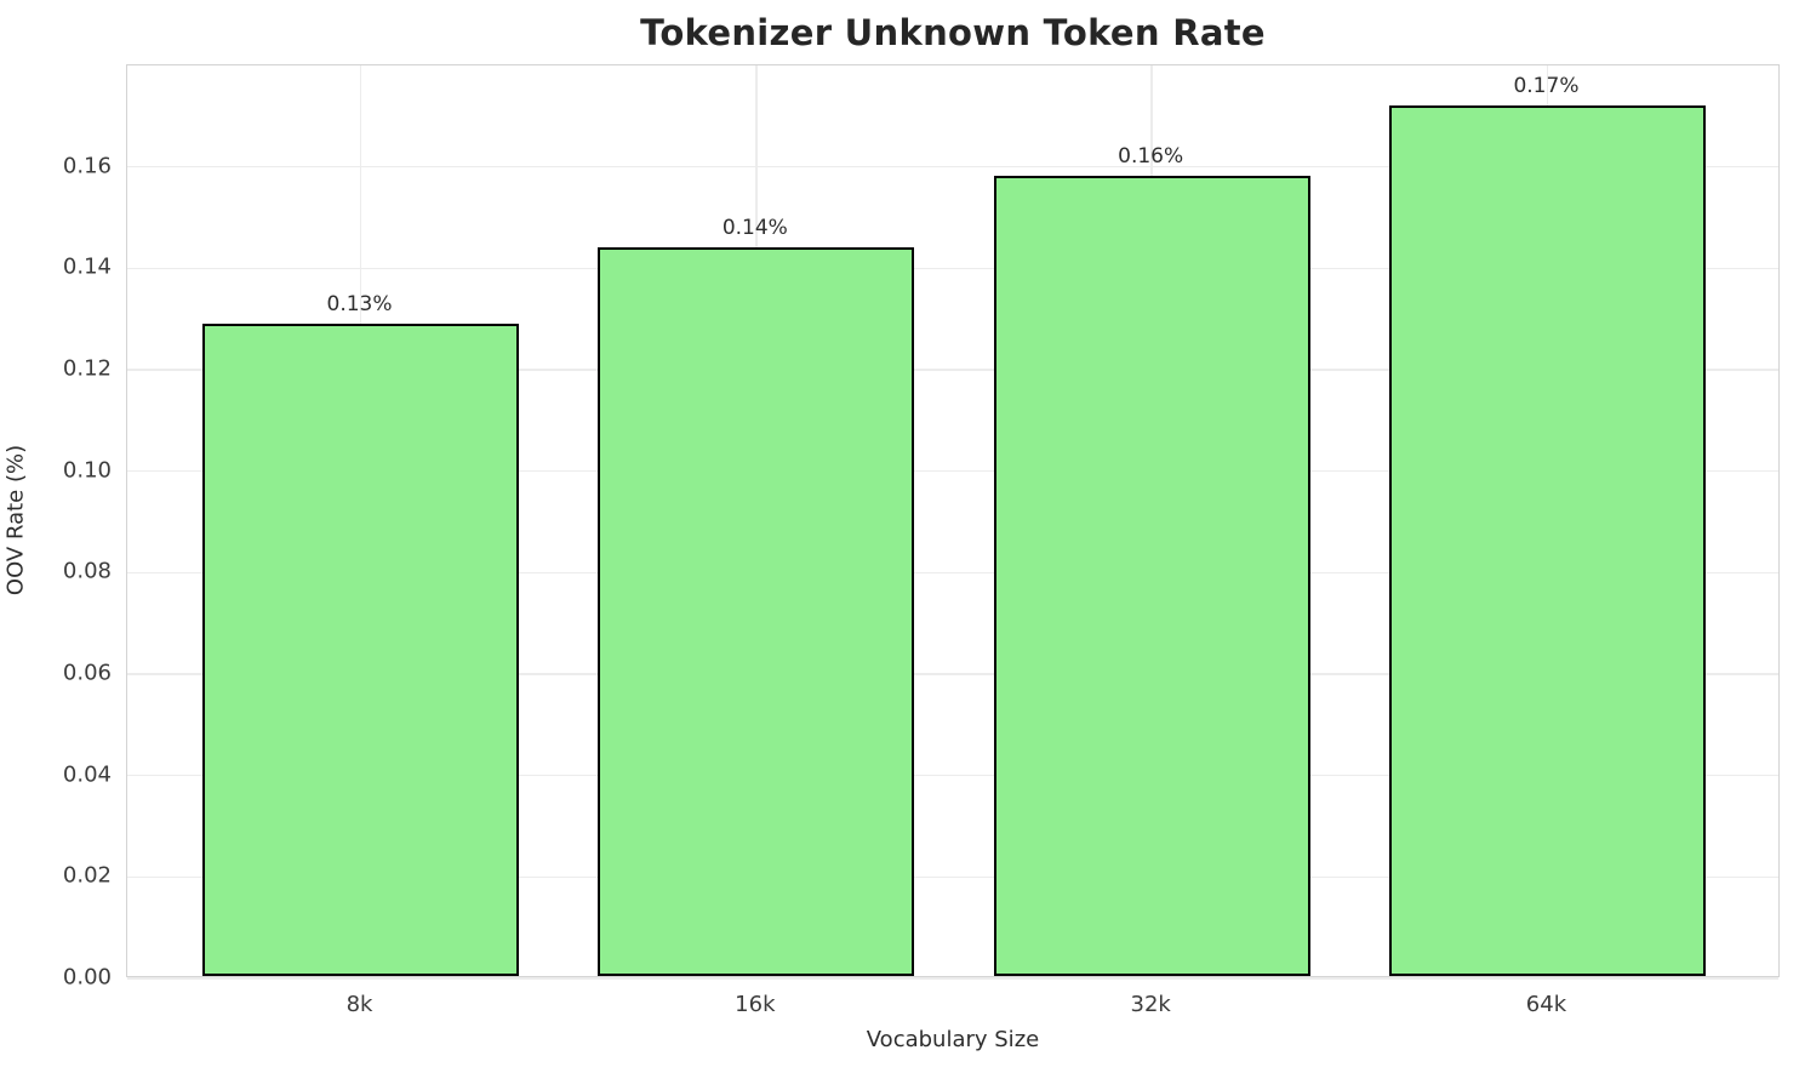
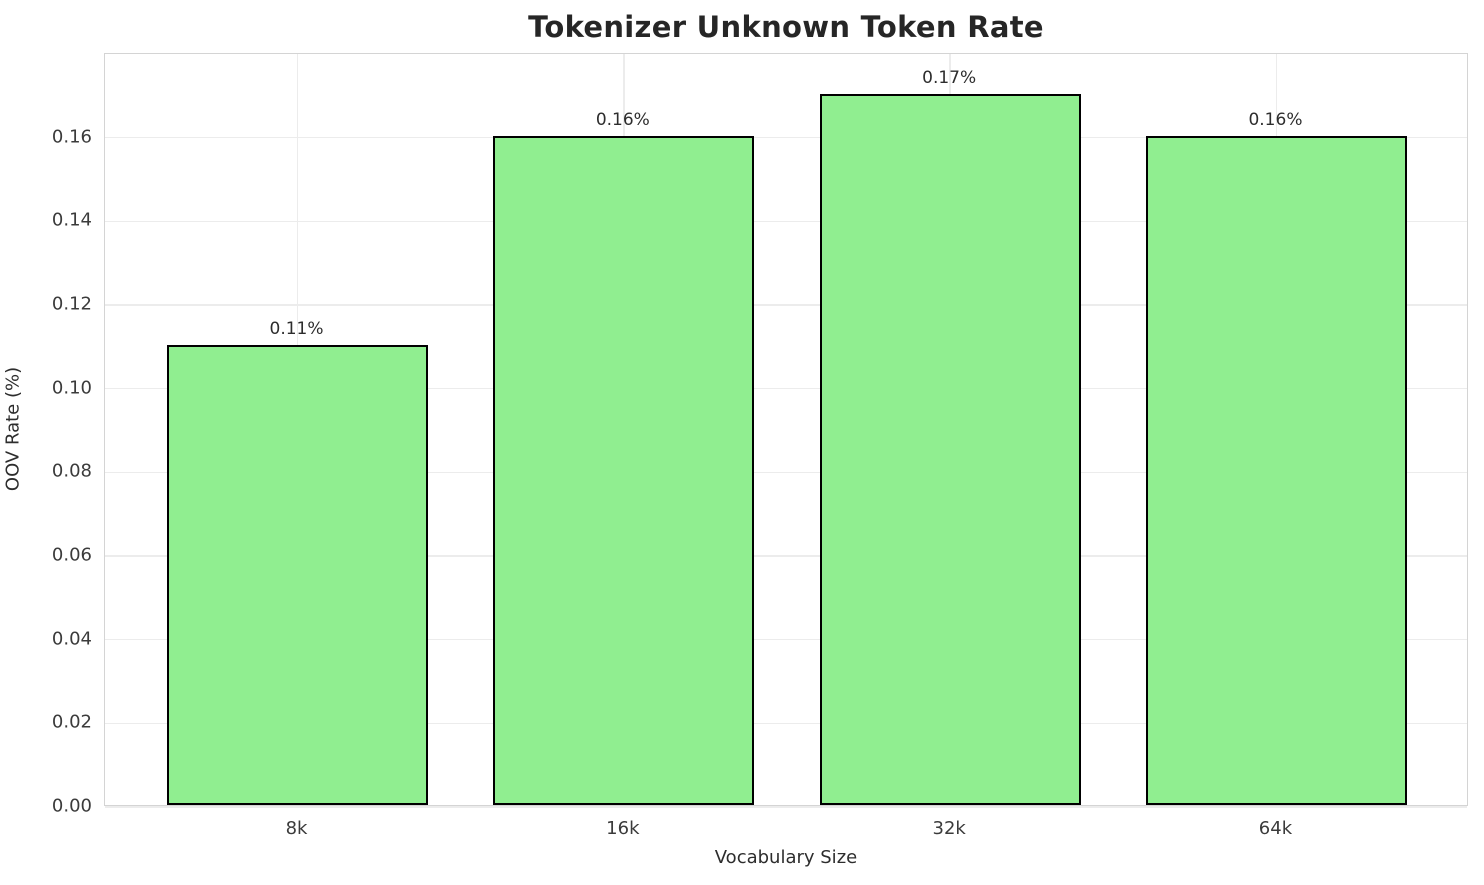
8k: 0.13% -> 0.11%
16k: 0.14% -> 0.16%
32k: 0.16% -> 0.17%
64k: 0.17% -> 0.16%
